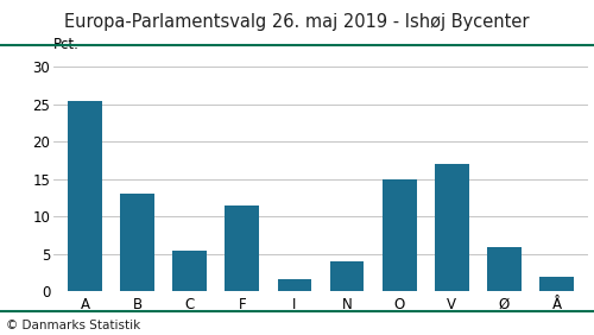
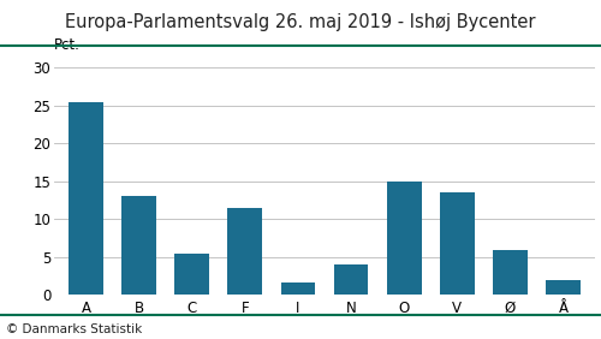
V: 17.0 -> 13.6
